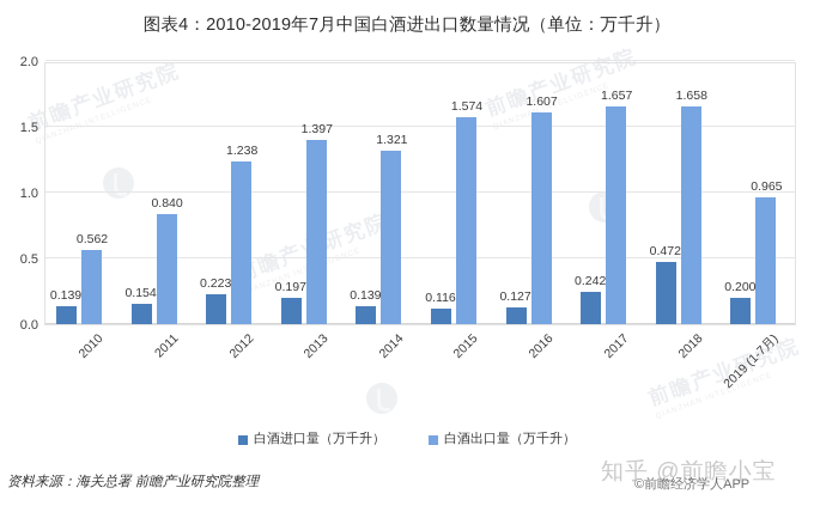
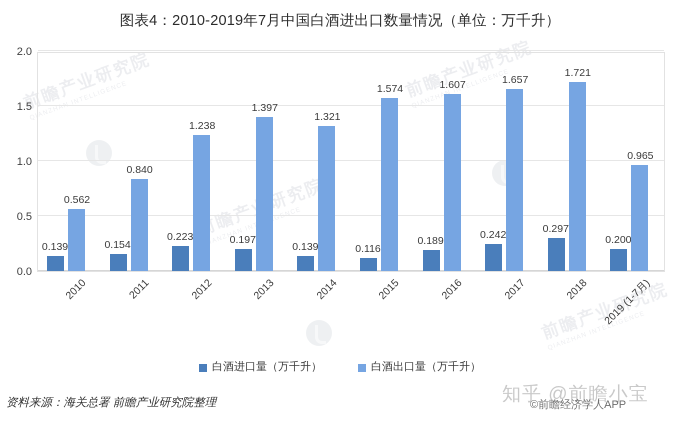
白酒进口量（万千升）/2016: 0.127 -> 0.189
白酒进口量（万千升）/2018: 0.472 -> 0.297
白酒出口量（万千升）/2018: 1.658 -> 1.721
